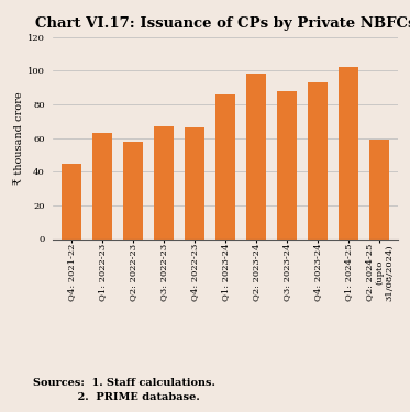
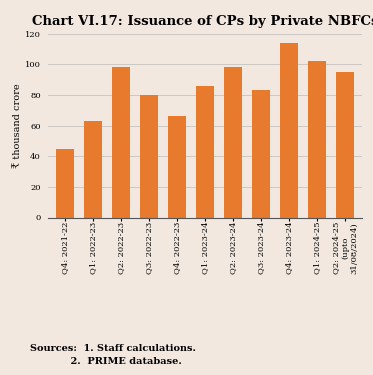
Q2: 2022-23: 58 -> 98
Q3: 2022-23: 67 -> 80
Q3: 2023-24: 88 -> 83
Q4: 2023-24: 93 -> 114
Q2: 2024-25 (upto 31/08/2024): 59 -> 95
